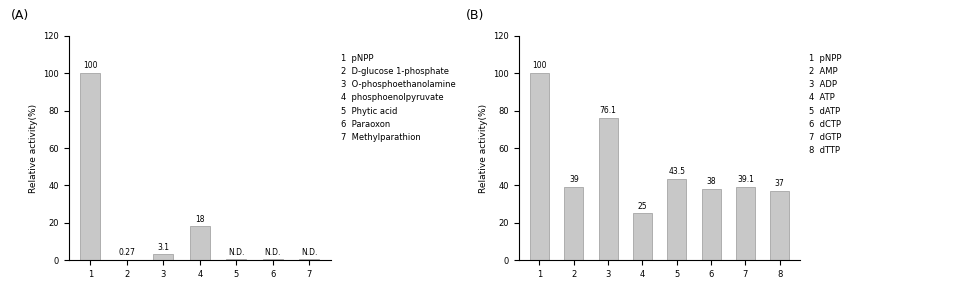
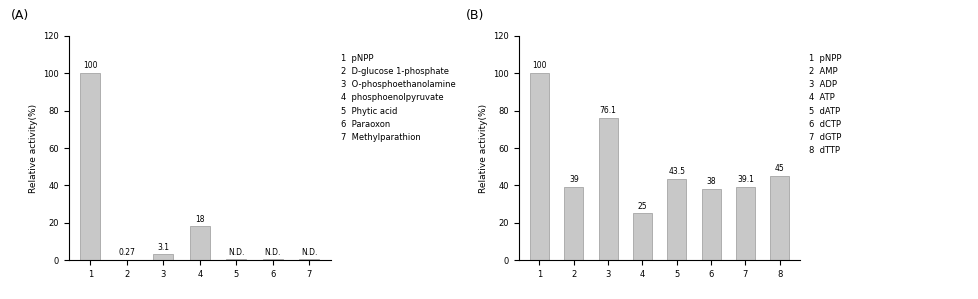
8: 37 -> 45
